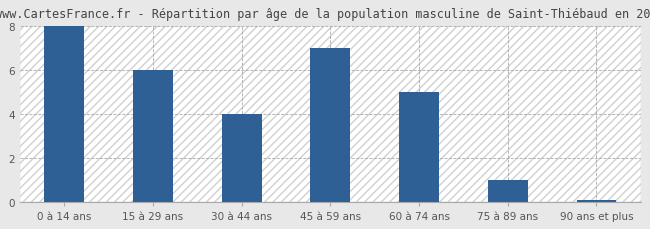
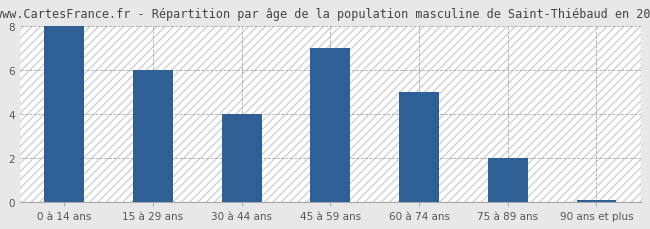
75 à 89 ans: 1.00 -> 2.00
